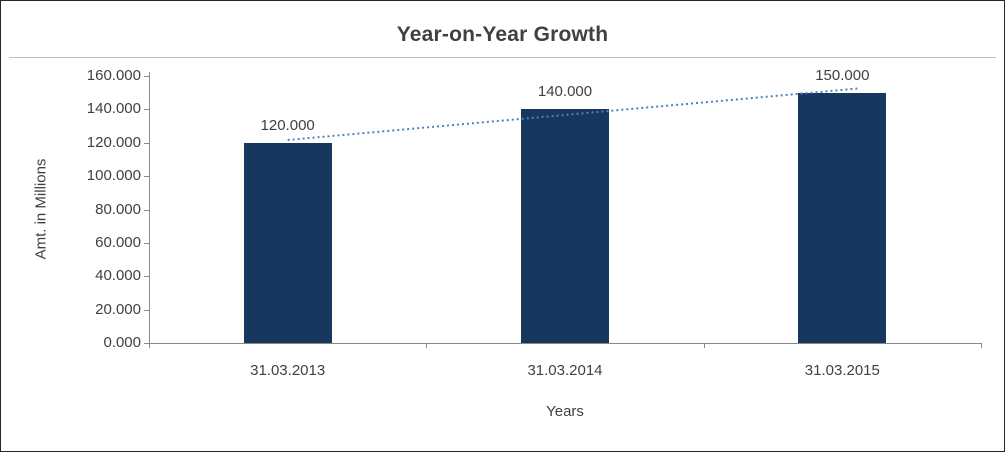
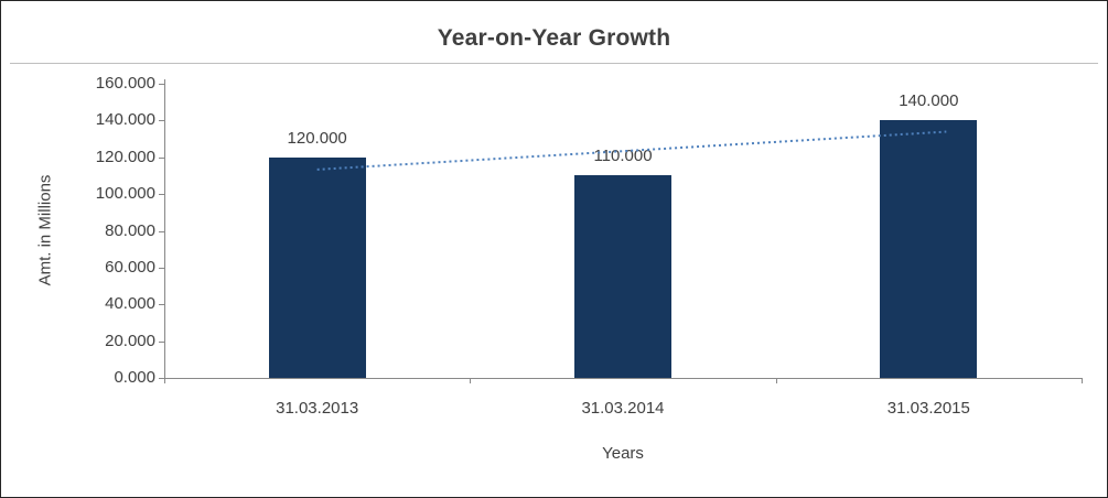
31.03.2014: 140.000 -> 110.000
31.03.2015: 150.000 -> 140.000
